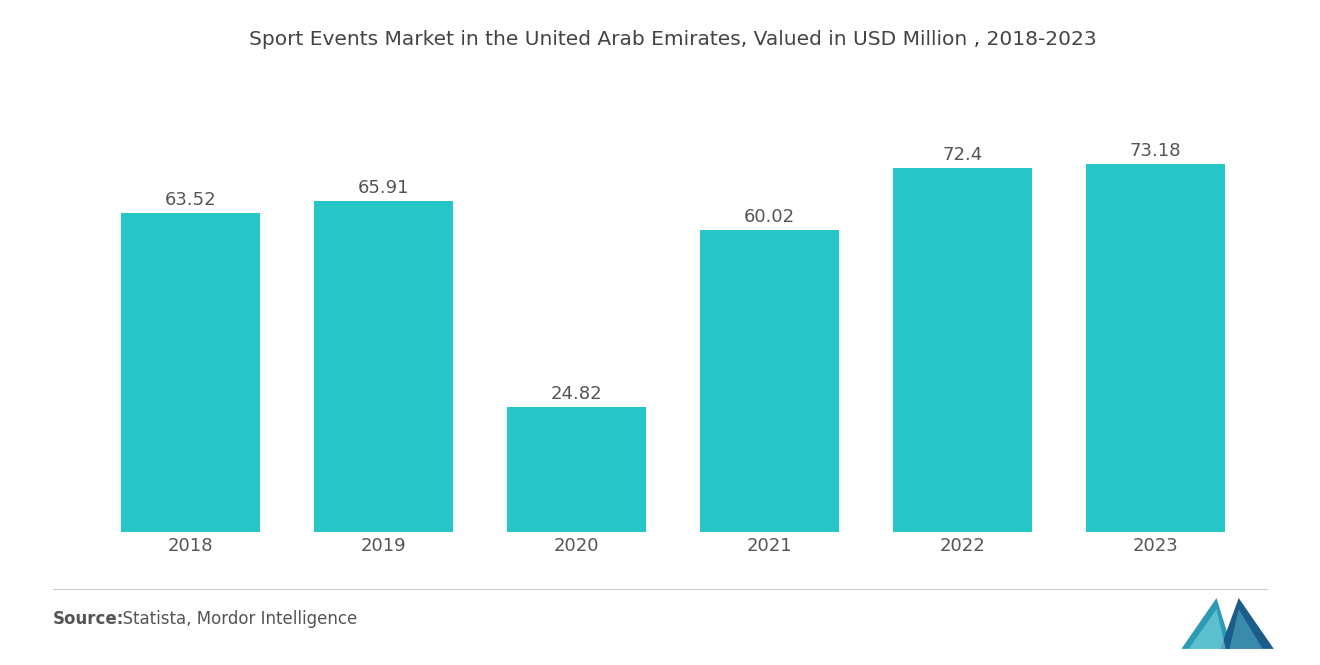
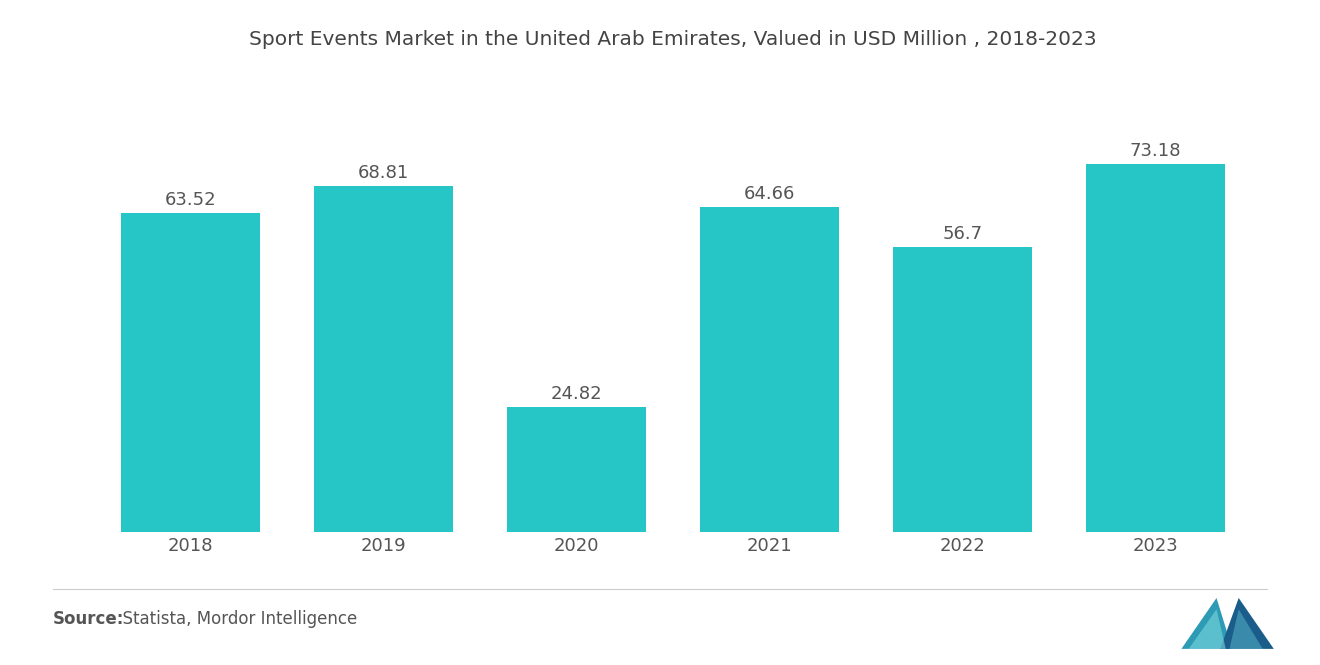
2019: 65.91 -> 68.81
2021: 60.02 -> 64.66
2022: 72.4 -> 56.7
